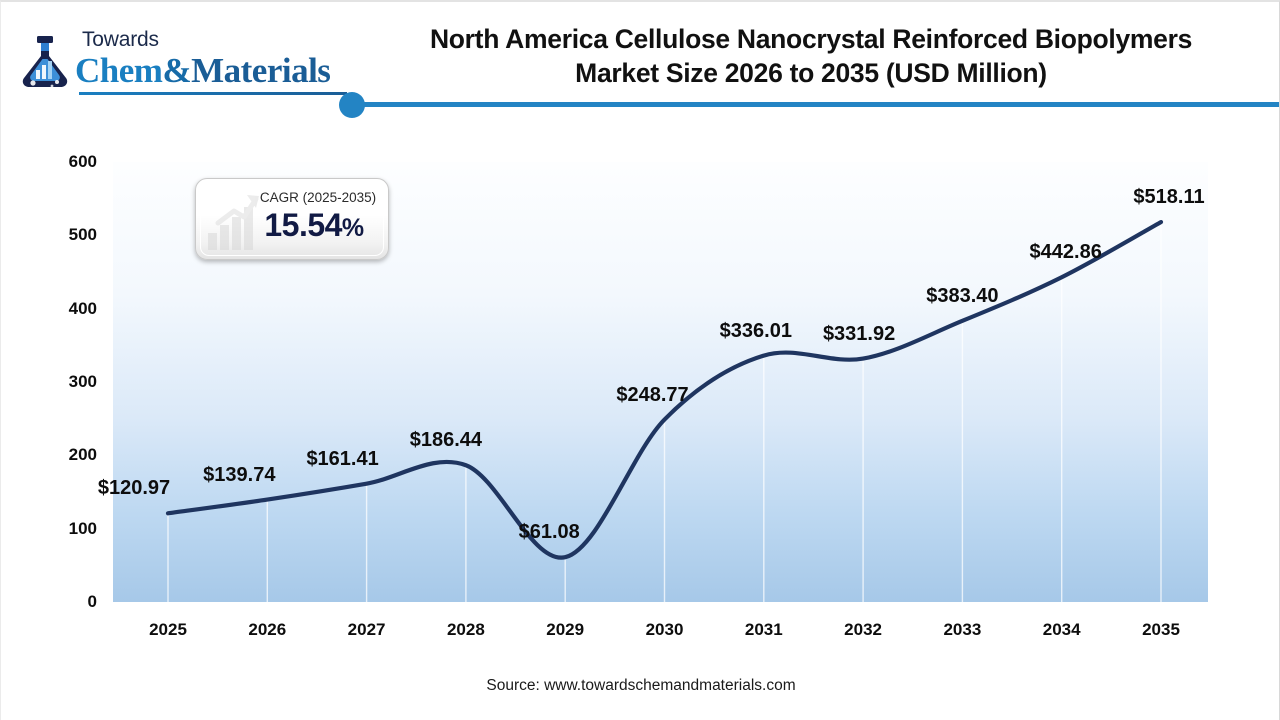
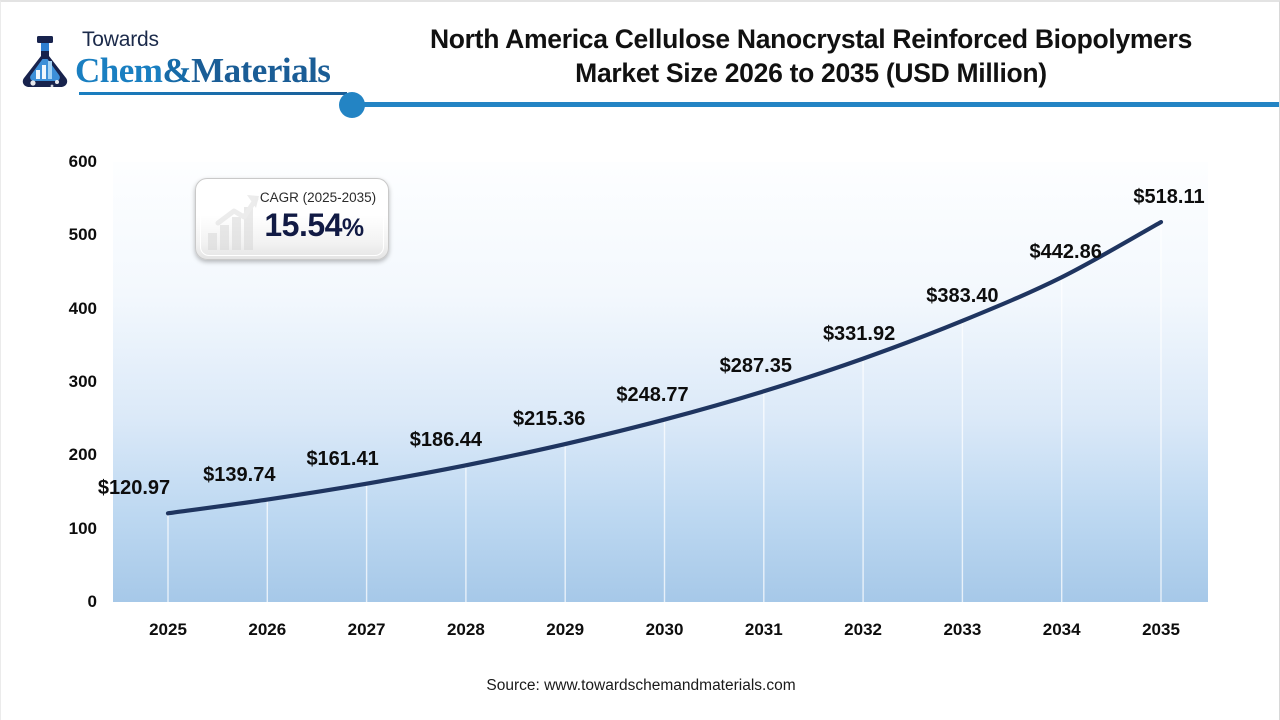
2029: $61.08 -> $215.36
2031: $336.01 -> $287.35
